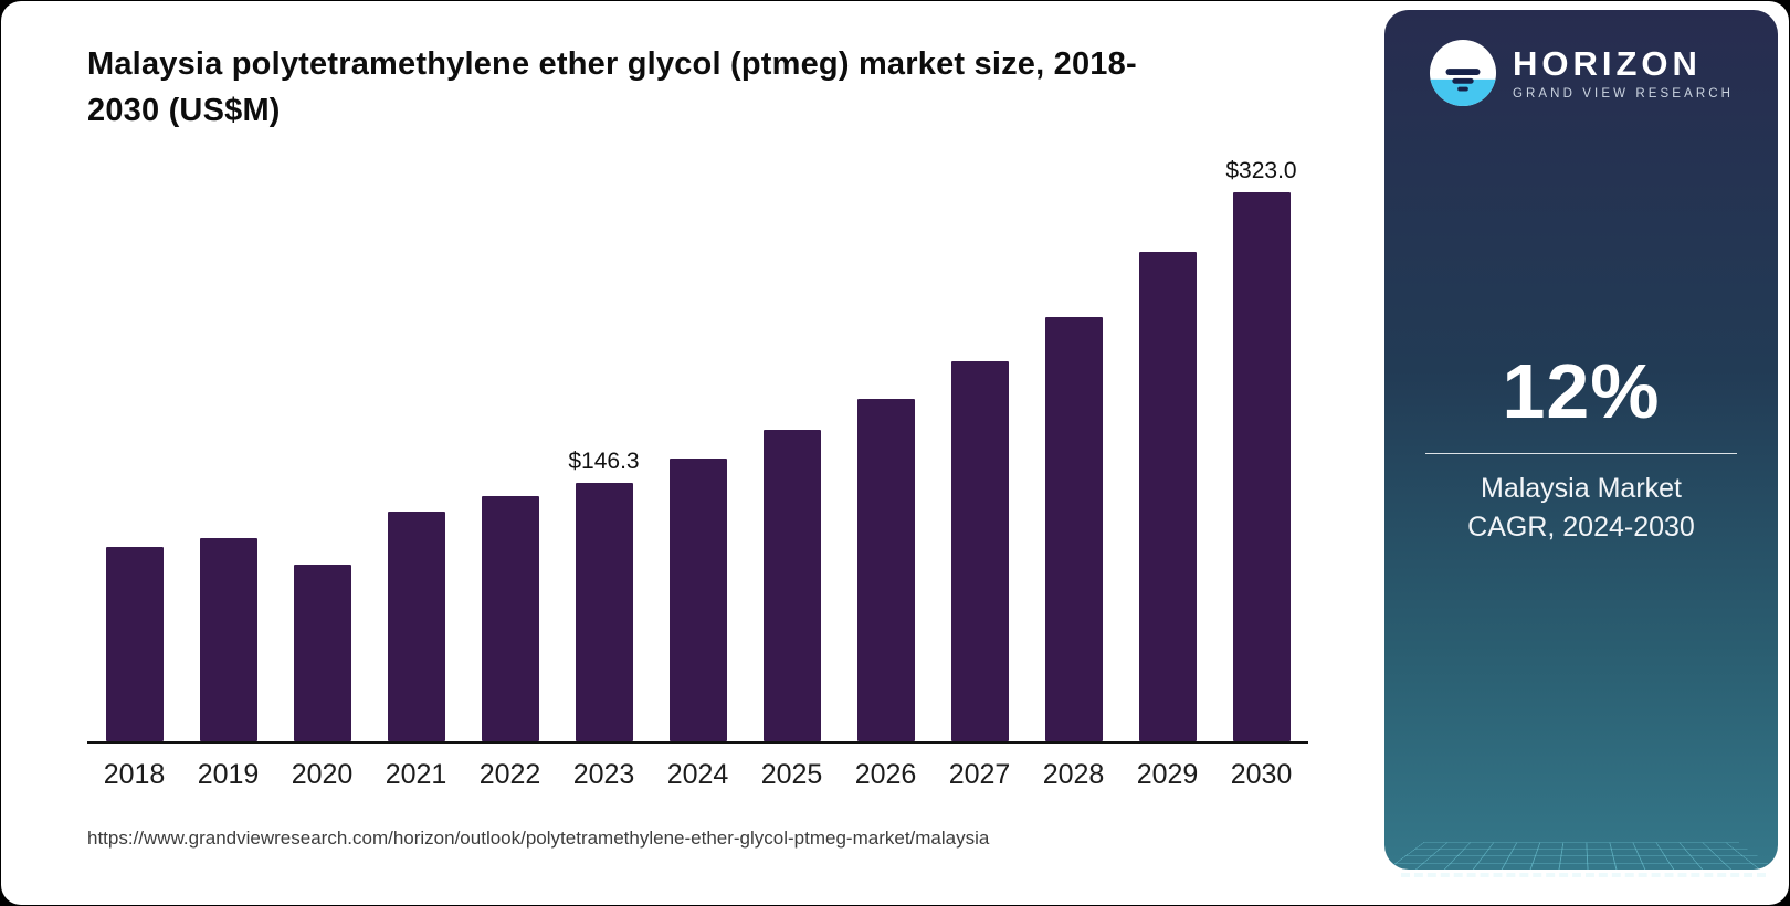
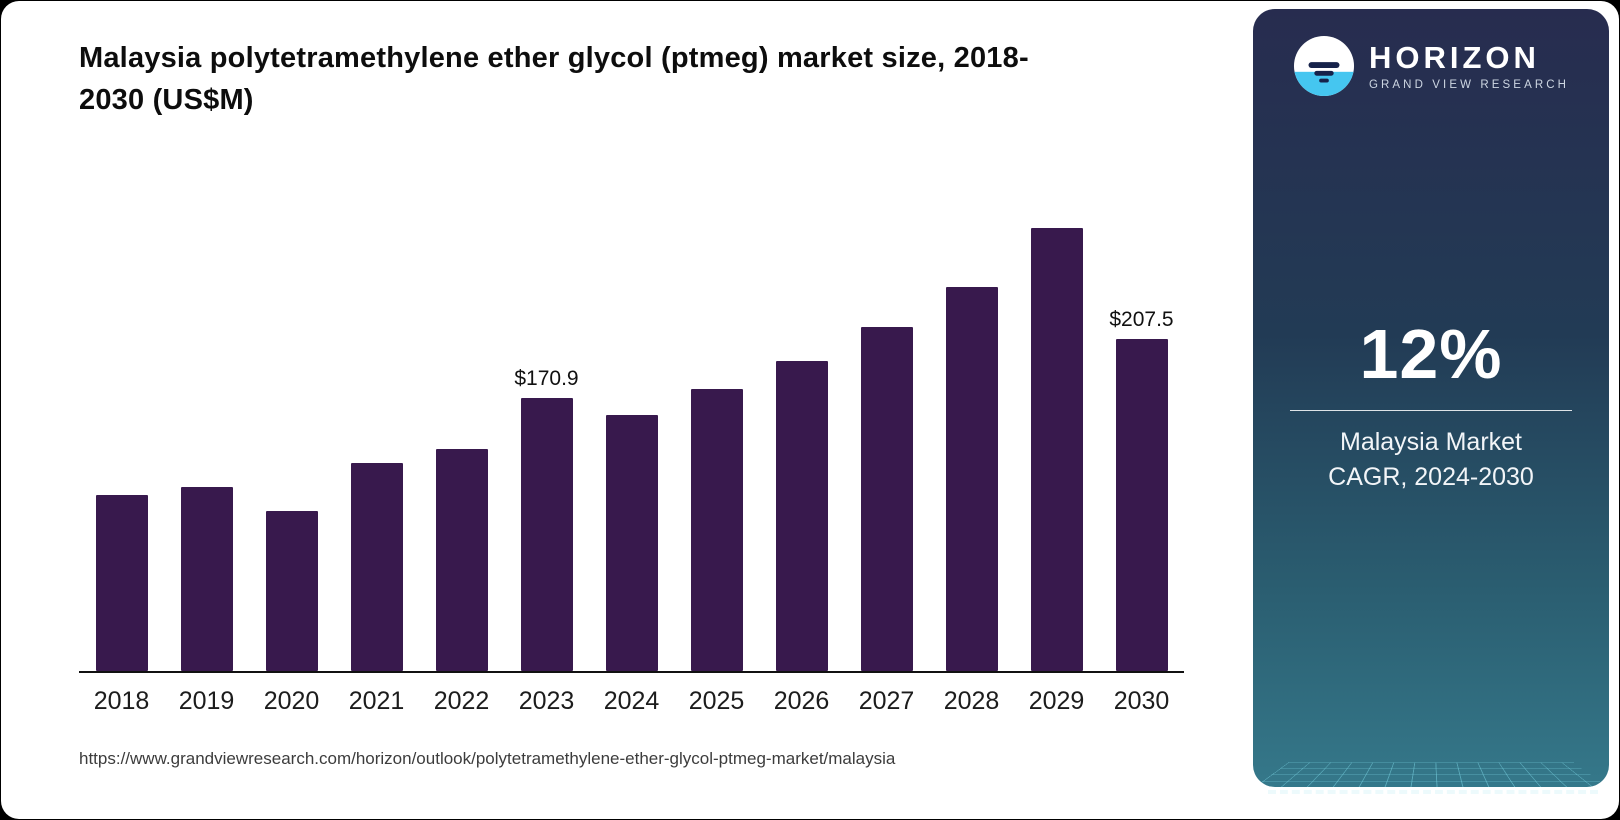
2023: $146.3 -> $170.9
2030: $323.0 -> $207.5
